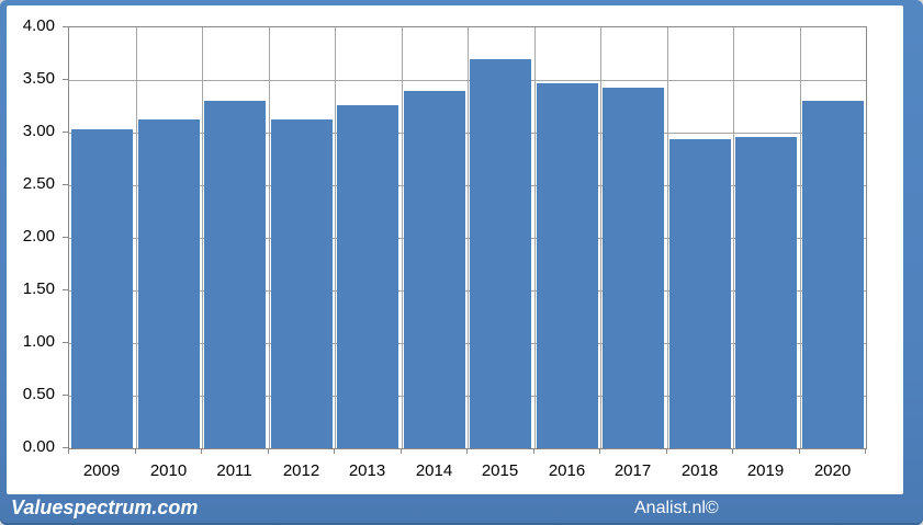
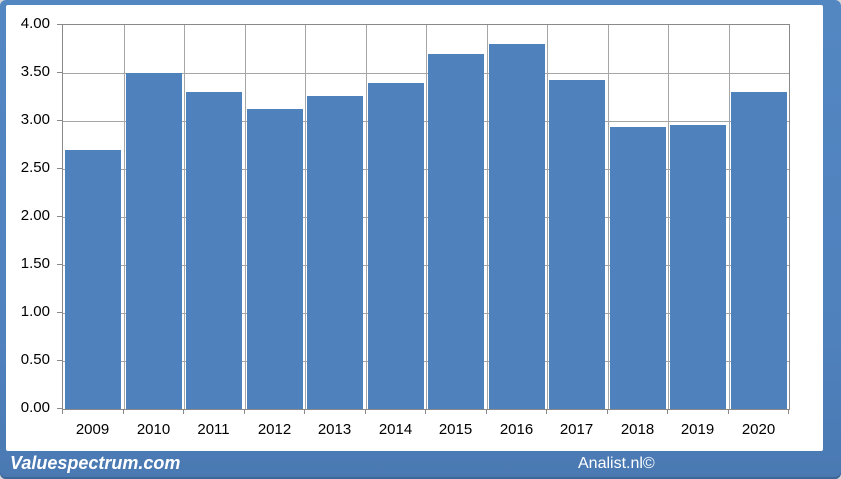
2009: 3.0 -> 2.7
2010: 3.1 -> 3.5
2016: 3.5 -> 3.8
